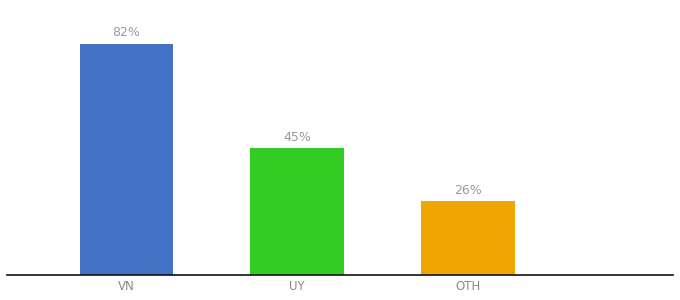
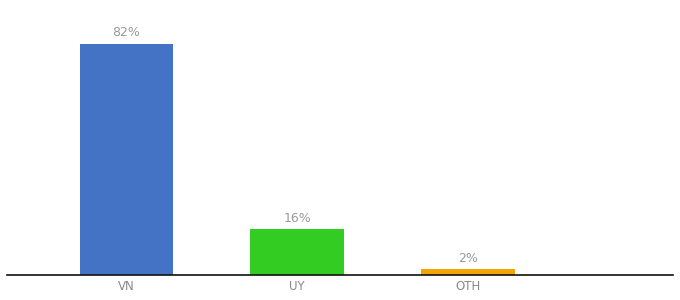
UY: 45% -> 16%
OTH: 26% -> 2%
